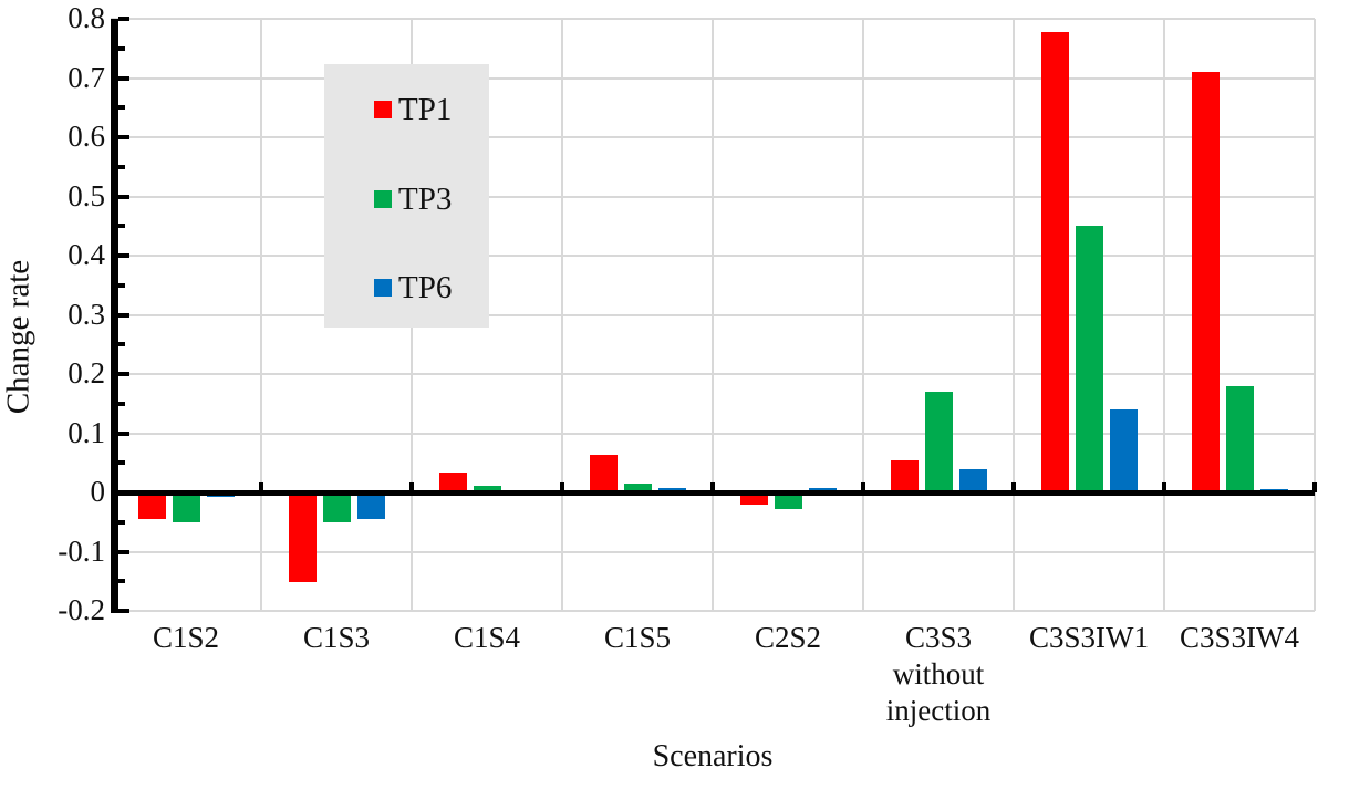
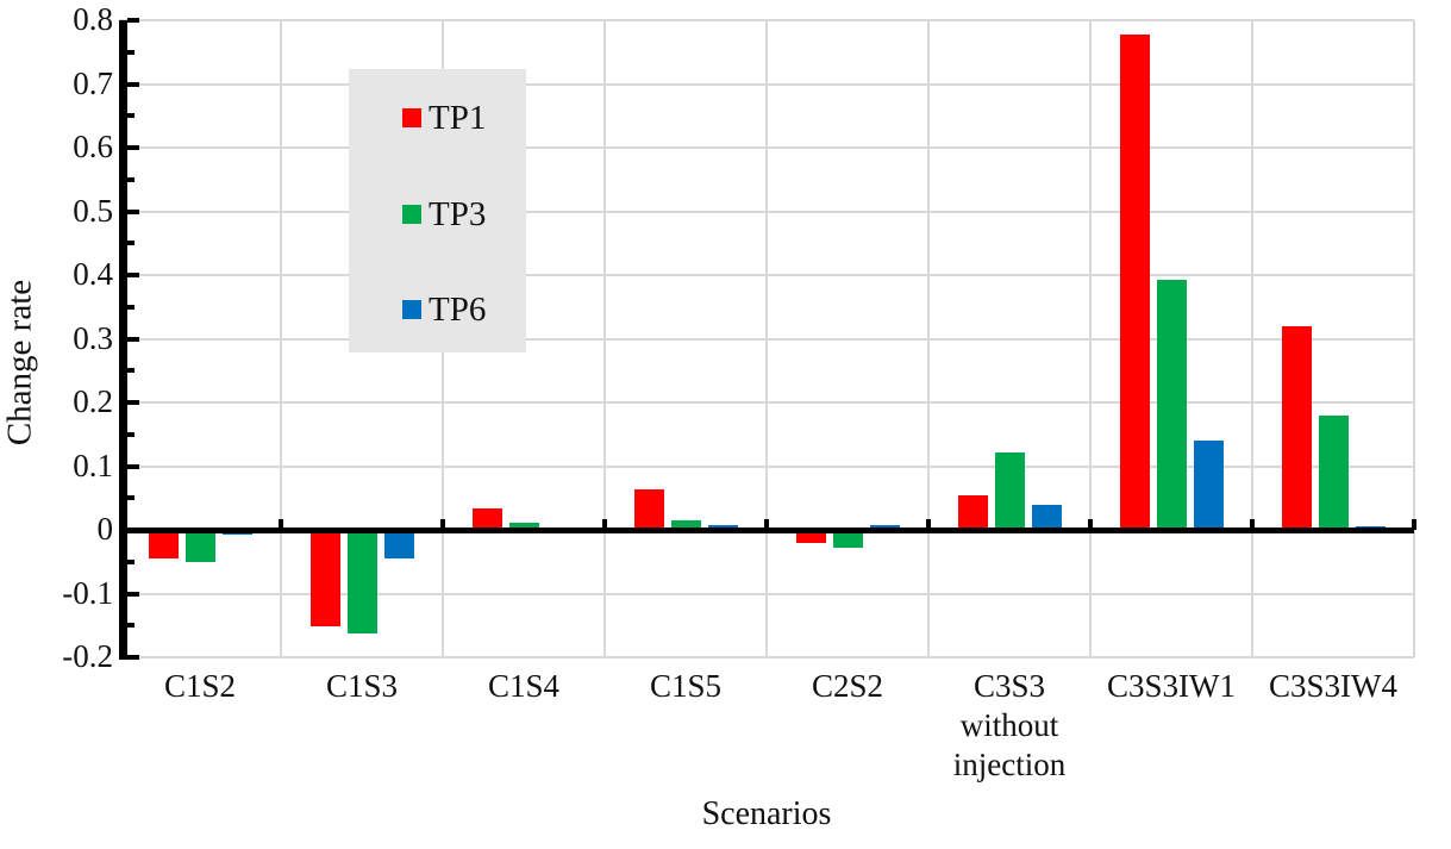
TP3/C1S3: -0.05 -> -0.16
TP3/C3S3 without injection: 0.17 -> 0.12
TP3/C3S3IW1: 0.45 -> 0.39
TP1/C3S3IW4: 0.71 -> 0.32
